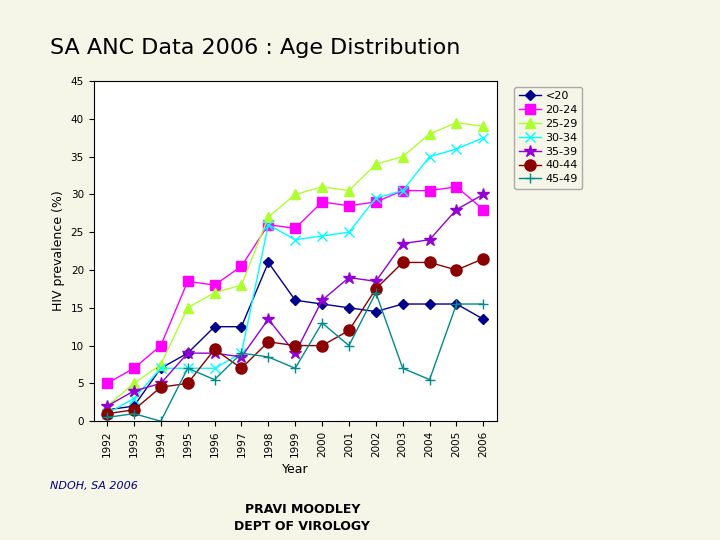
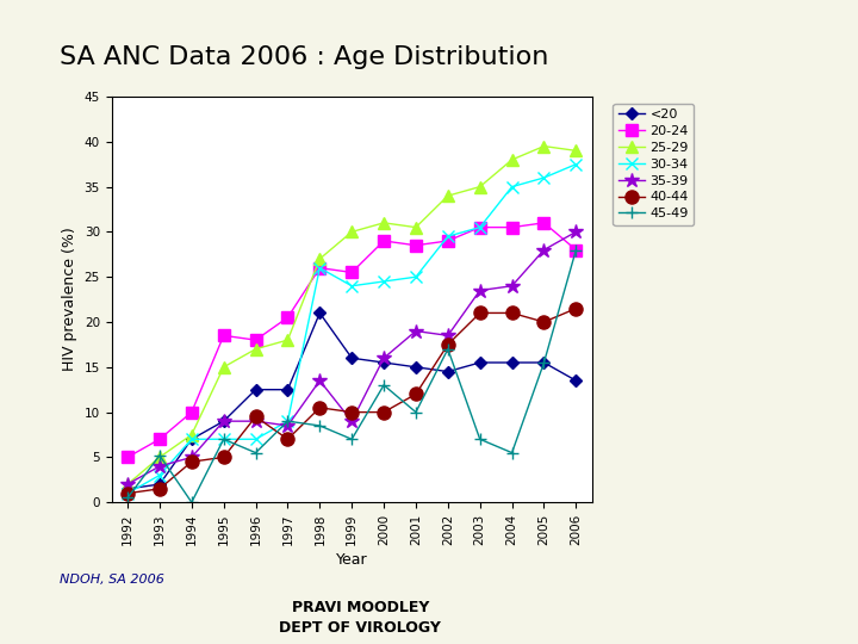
45-49/1993: 1.0 -> 5.2
45-49/2006: 15.5 -> 28.0
